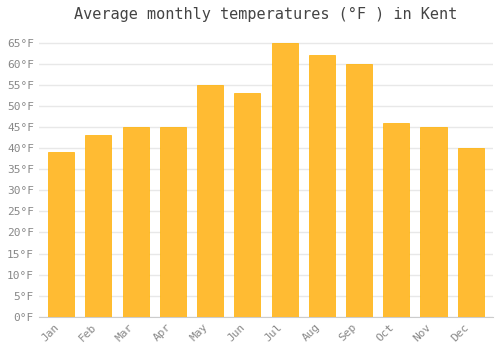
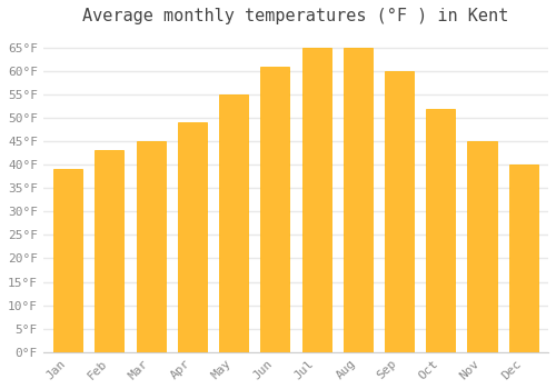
Apr: 45°F -> 49°F
Jun: 53°F -> 61°F
Aug: 62°F -> 65°F
Oct: 46°F -> 52°F
